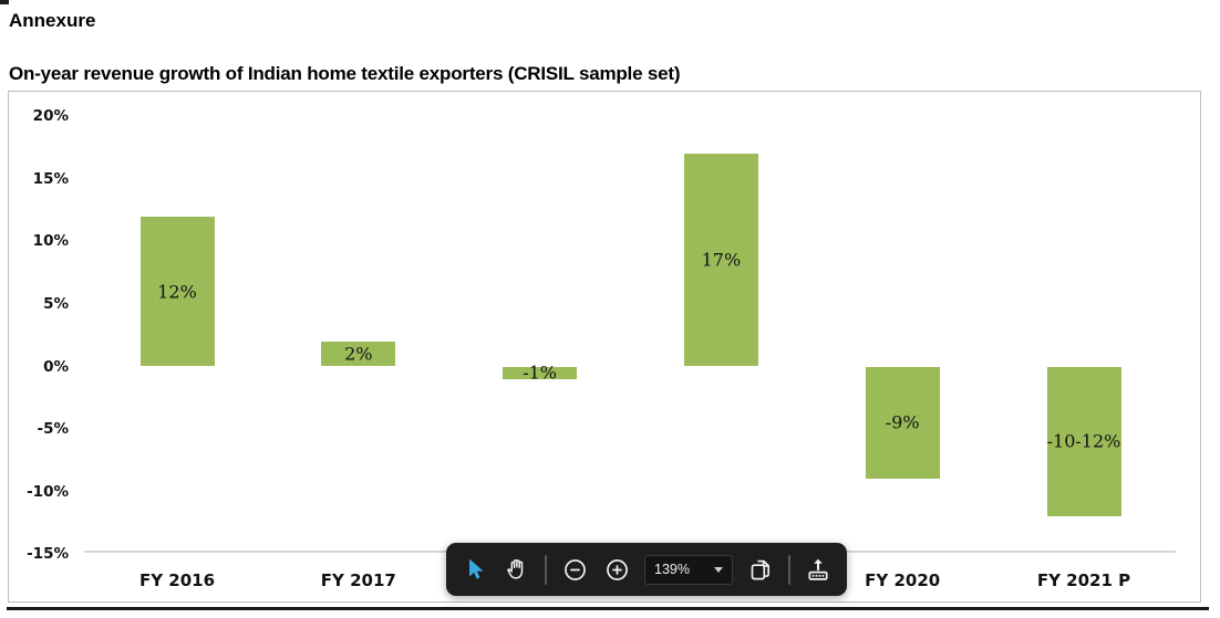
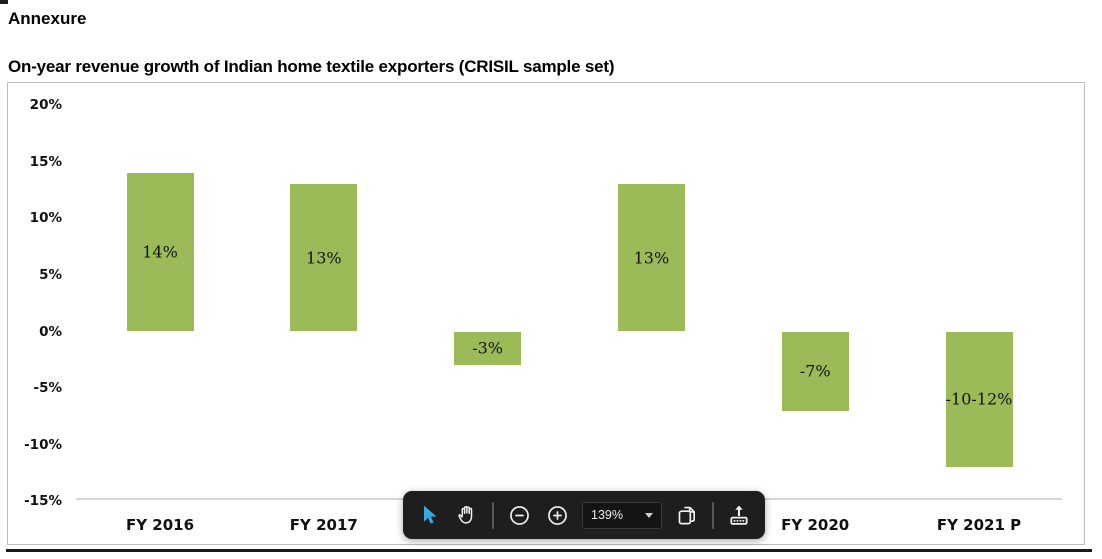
FY 2016: 12% -> 14%
FY 2017: 2% -> 13%
FY 2018: -1% -> -3%
FY 2019: 17% -> 13%
FY 2020: -9% -> -7%
